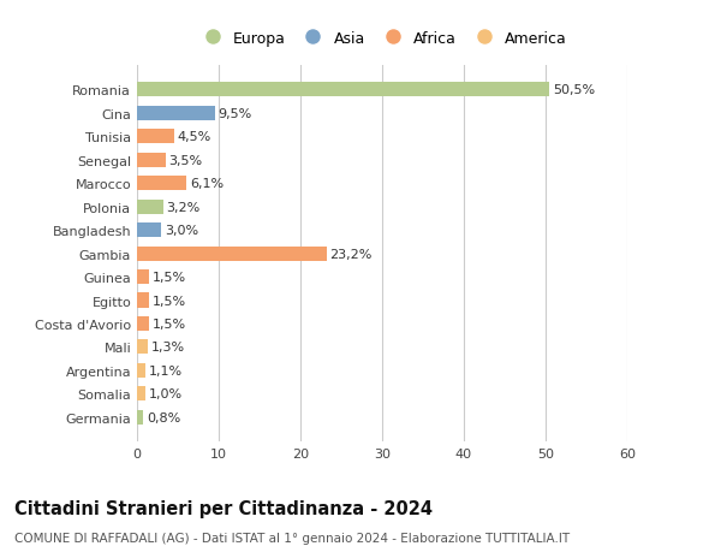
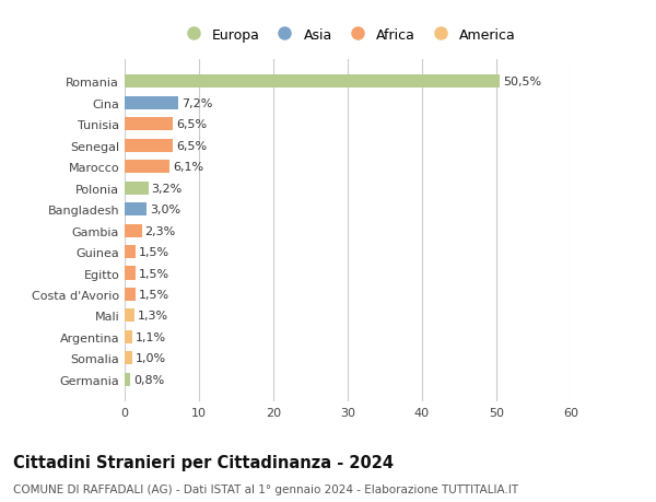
Cina: 9,5% -> 7,2%
Tunisia: 4,5% -> 6,5%
Senegal: 3,5% -> 6,5%
Gambia: 23,2% -> 2,3%
